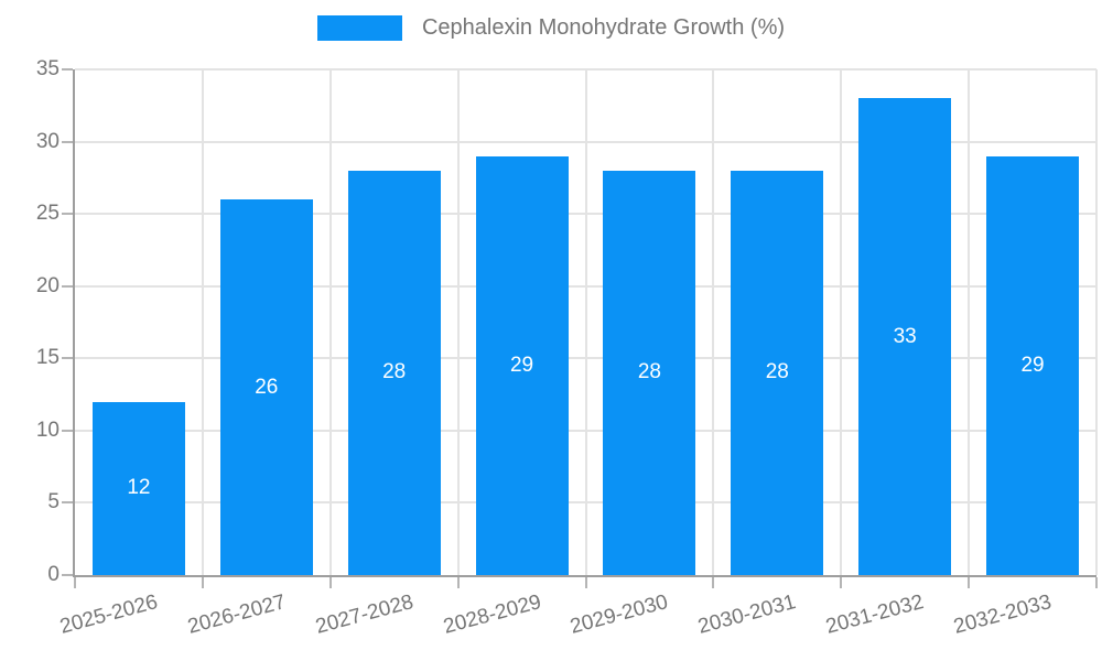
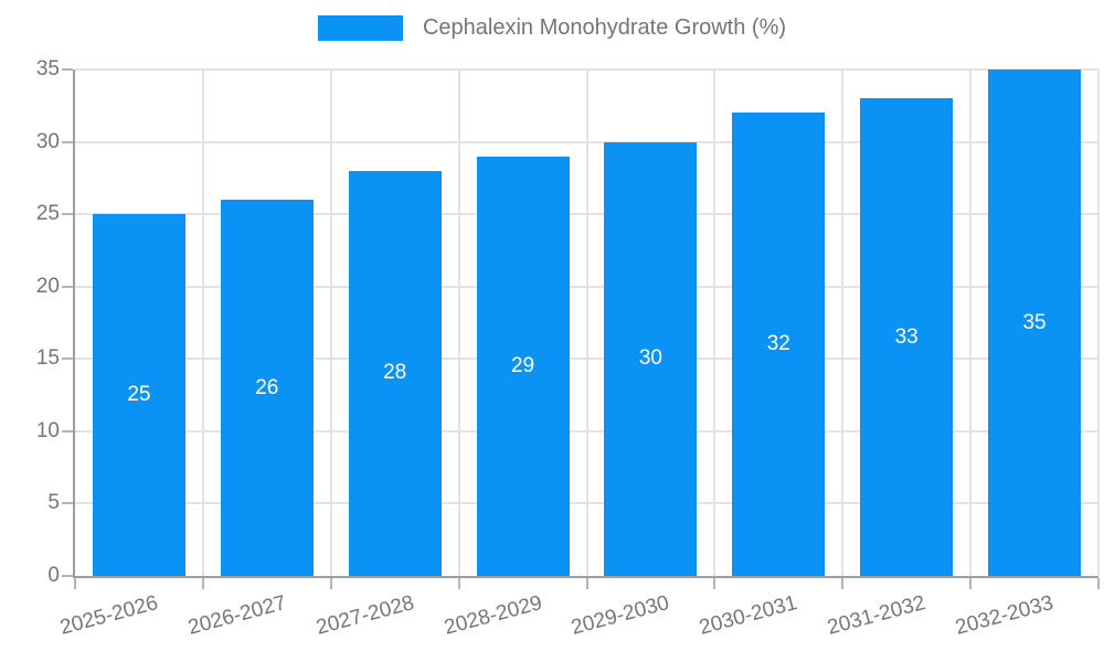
2025-2026: 12 -> 25
2029-2030: 28 -> 30
2030-2031: 28 -> 32
2032-2033: 29 -> 35
